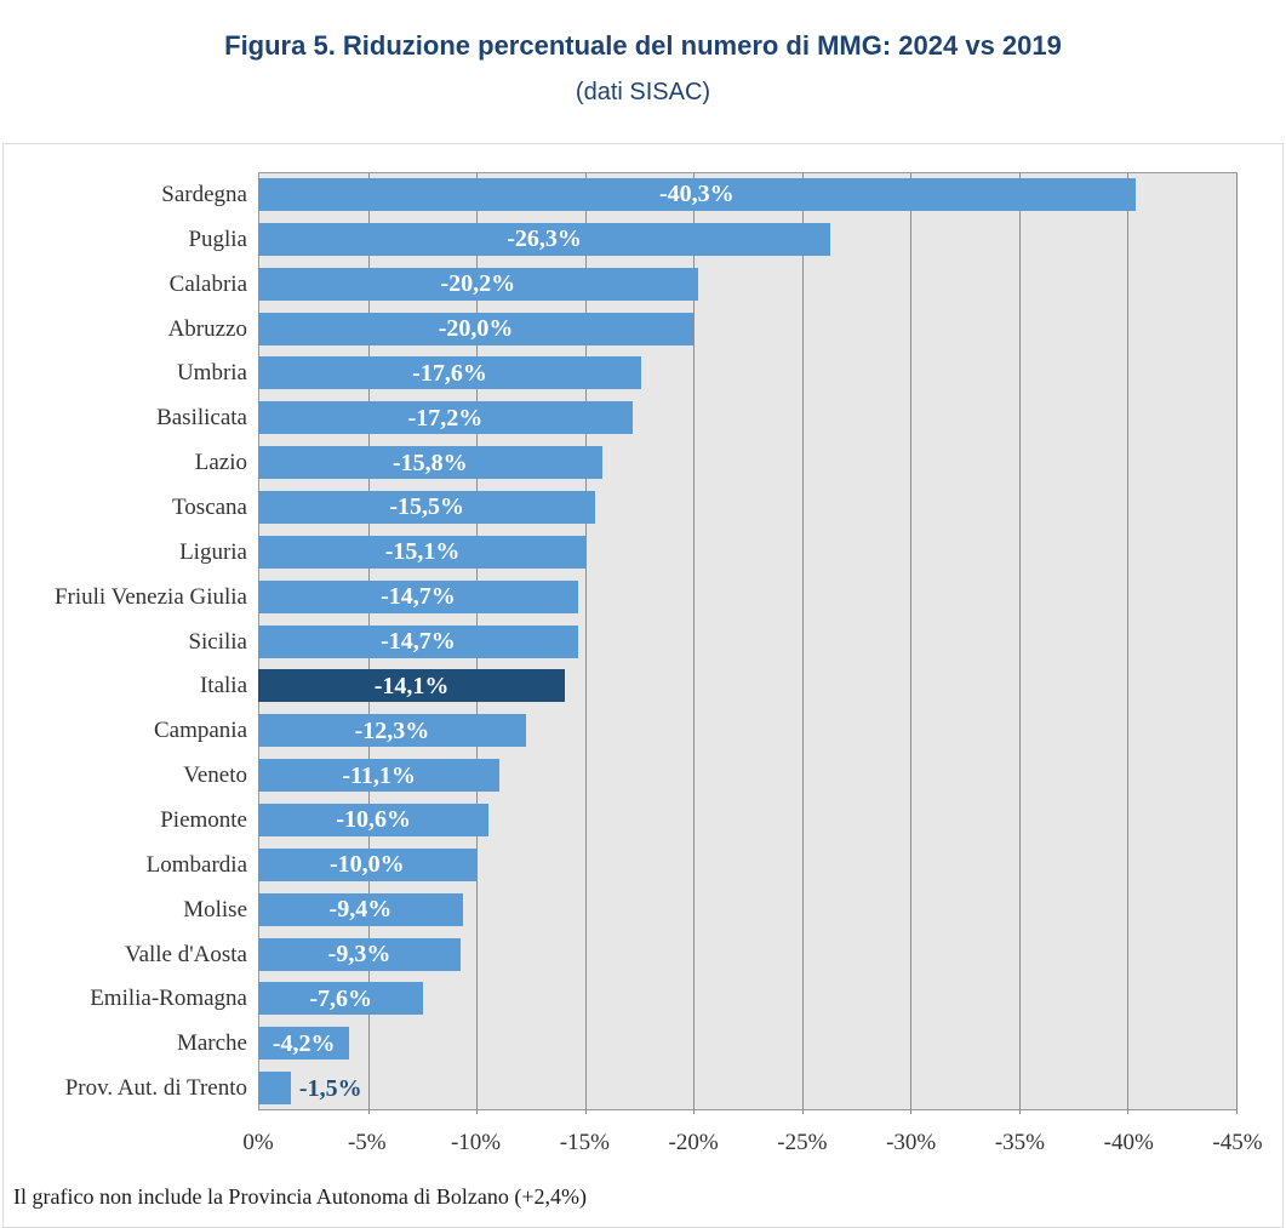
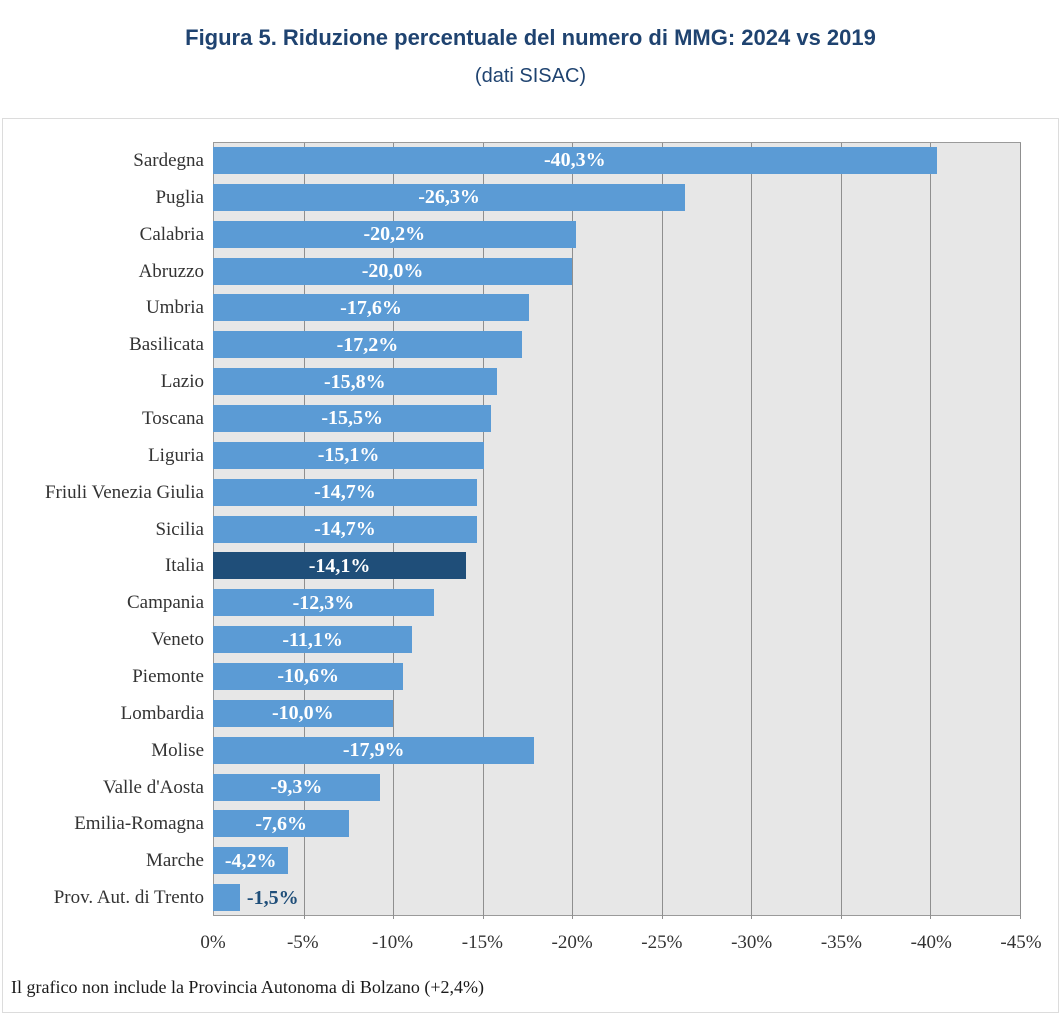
Molise: -9,4% -> -17,9%
